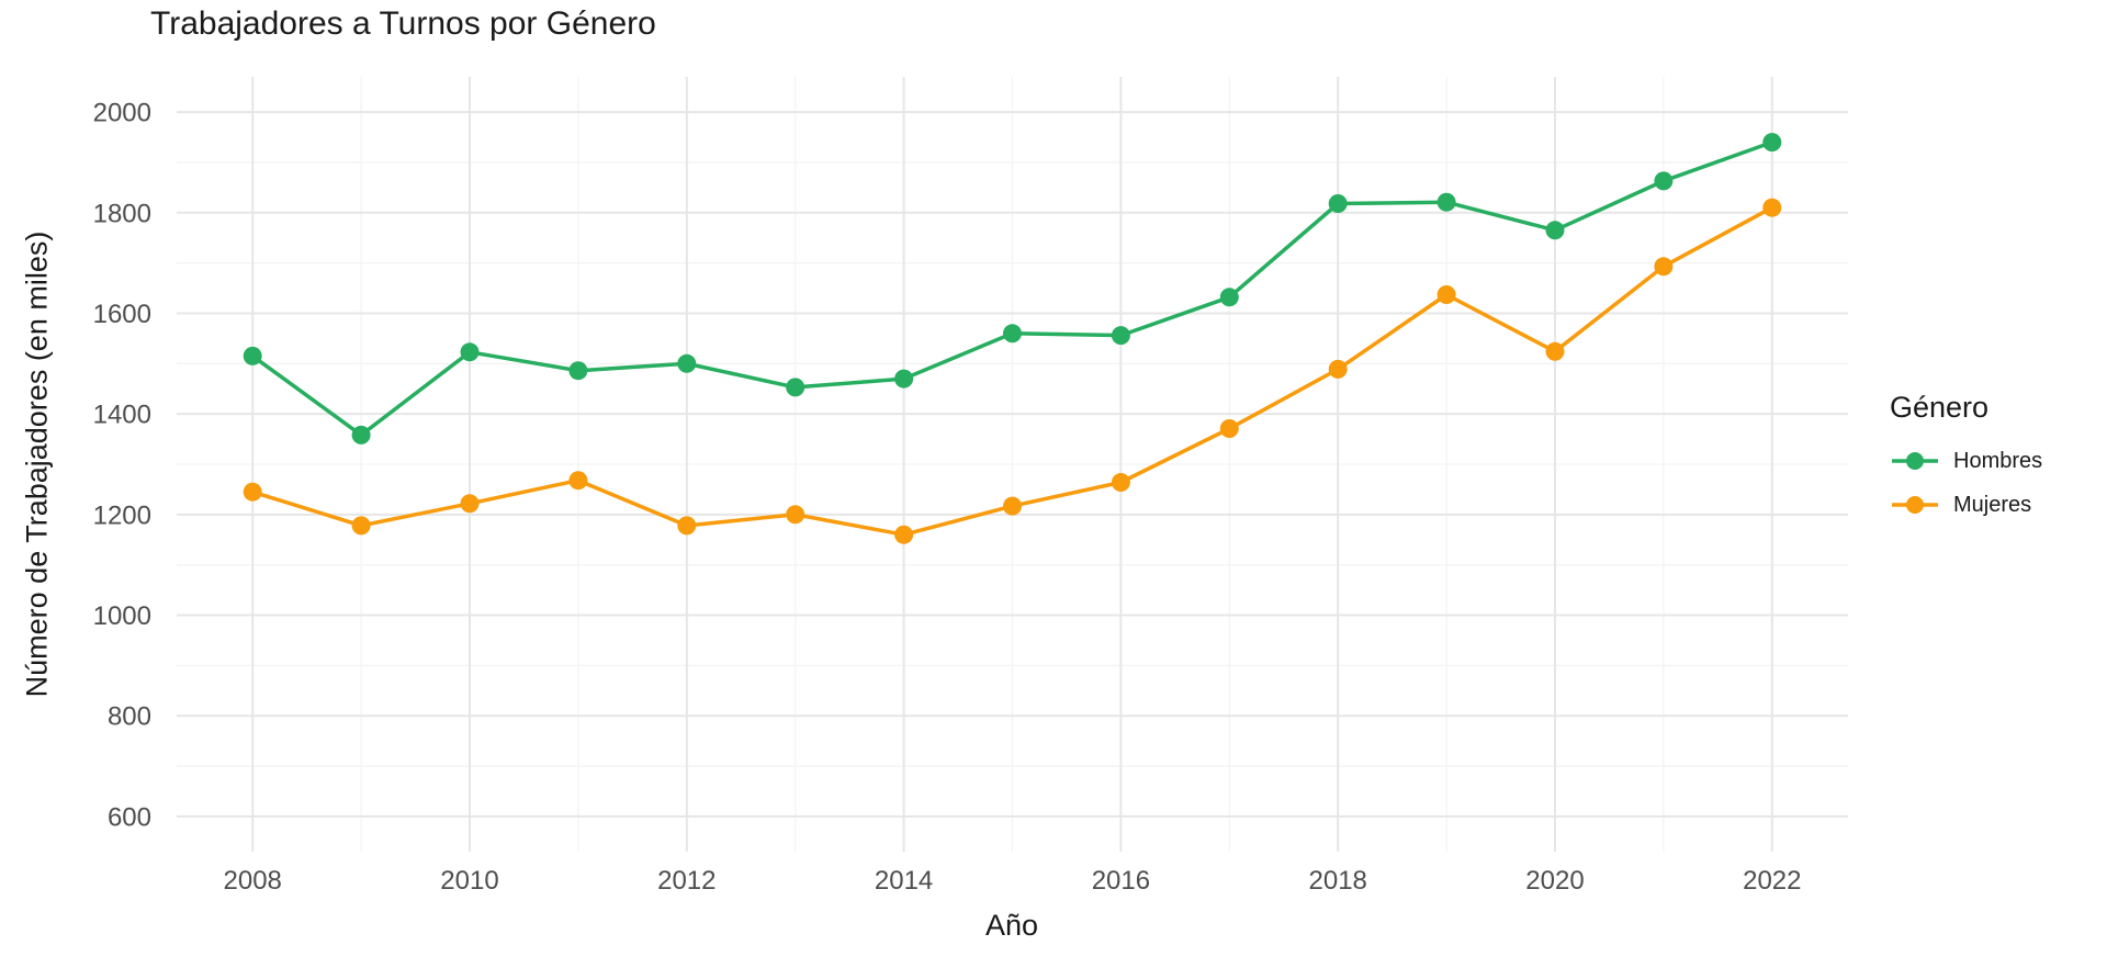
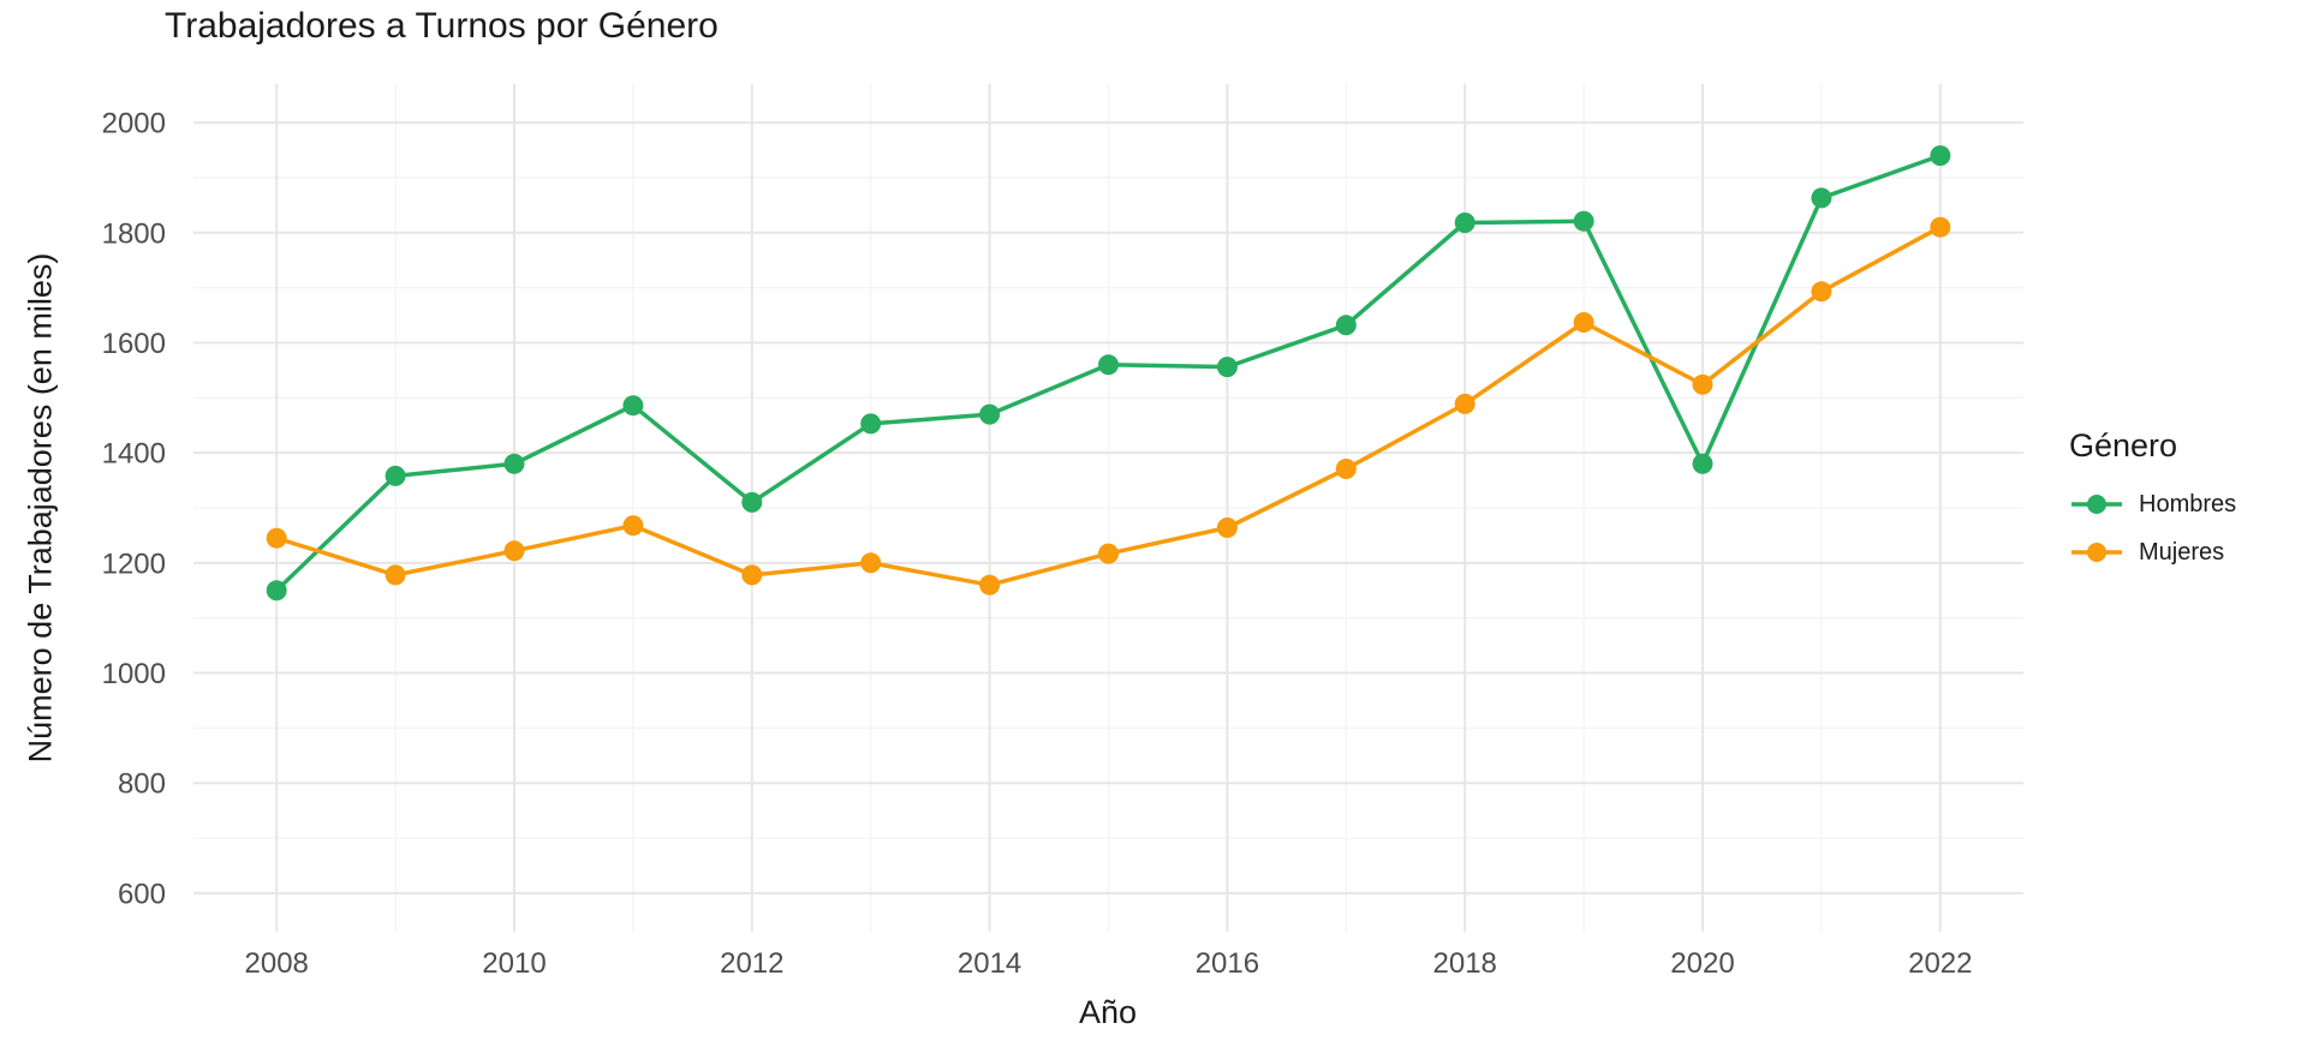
Hombres/2008: 1520 -> 1150
Hombres/2010: 1520 -> 1380
Hombres/2012: 1500 -> 1310
Hombres/2020: 1760 -> 1380
